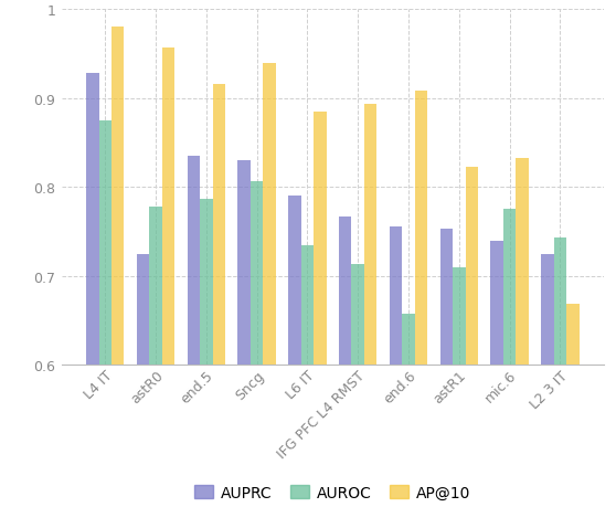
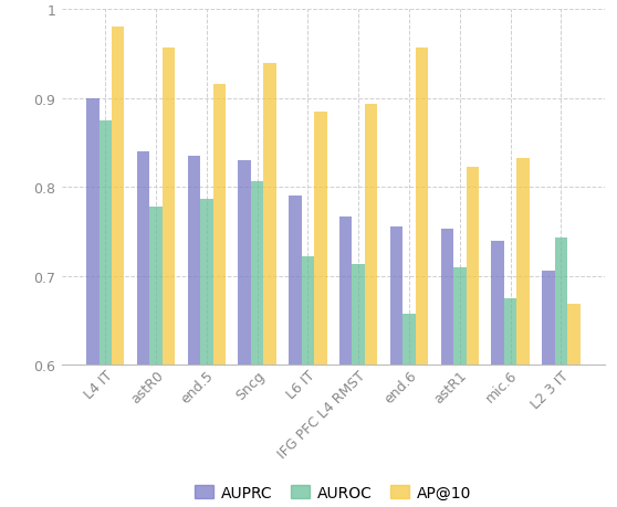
AUPRC/L4 IT: 0.928 -> 0.900
AUPRC/astR0: 0.724 -> 0.840
AUROC/L6 IT: 0.734 -> 0.722
AP@10/end.6: 0.908 -> 0.957
AUROC/mic.6: 0.776 -> 0.675
AUPRC/L2 3 IT: 0.724 -> 0.706
